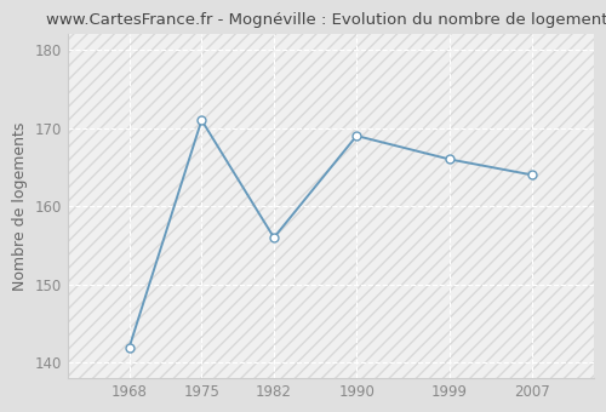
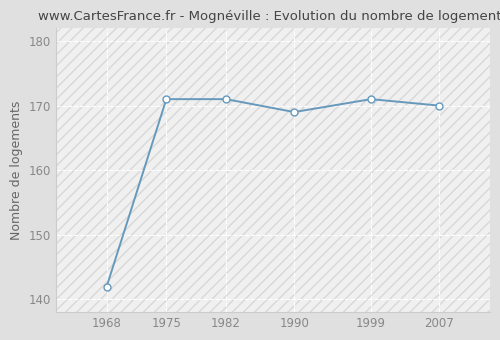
1982: 156 -> 171
1999: 166 -> 171
2007: 164 -> 170
